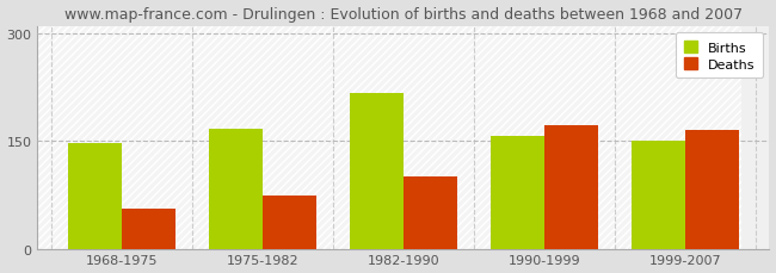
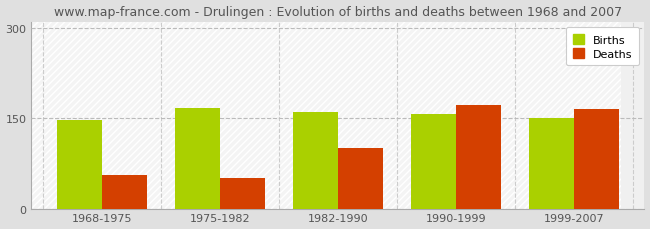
Deaths/1975-1982: 74 -> 50
Births/1982-1990: 216 -> 160
